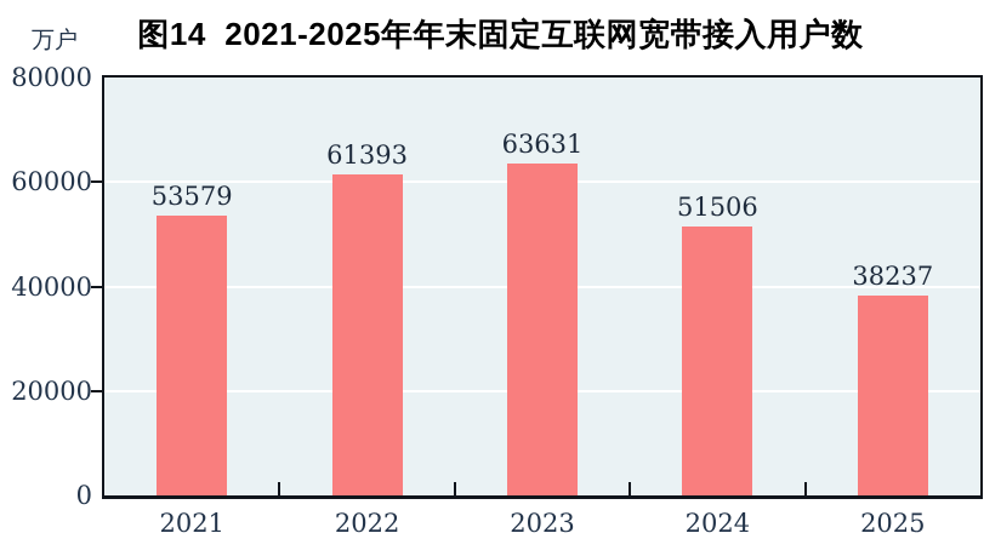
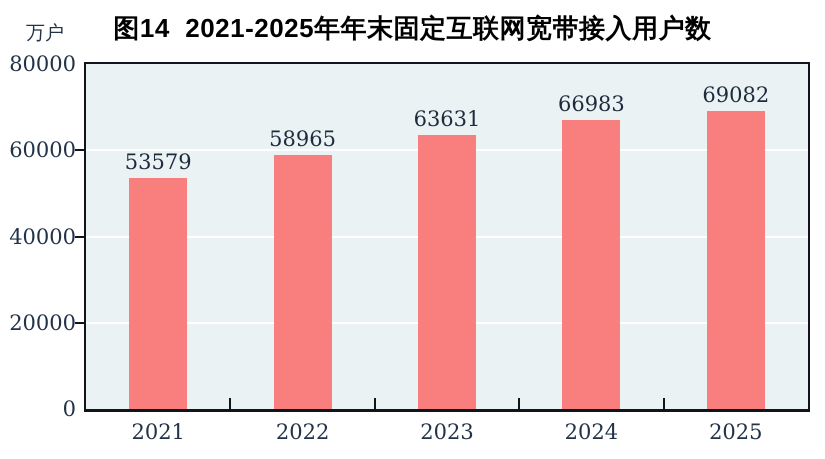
2022: 61393 -> 58965
2024: 51506 -> 66983
2025: 38237 -> 69082
